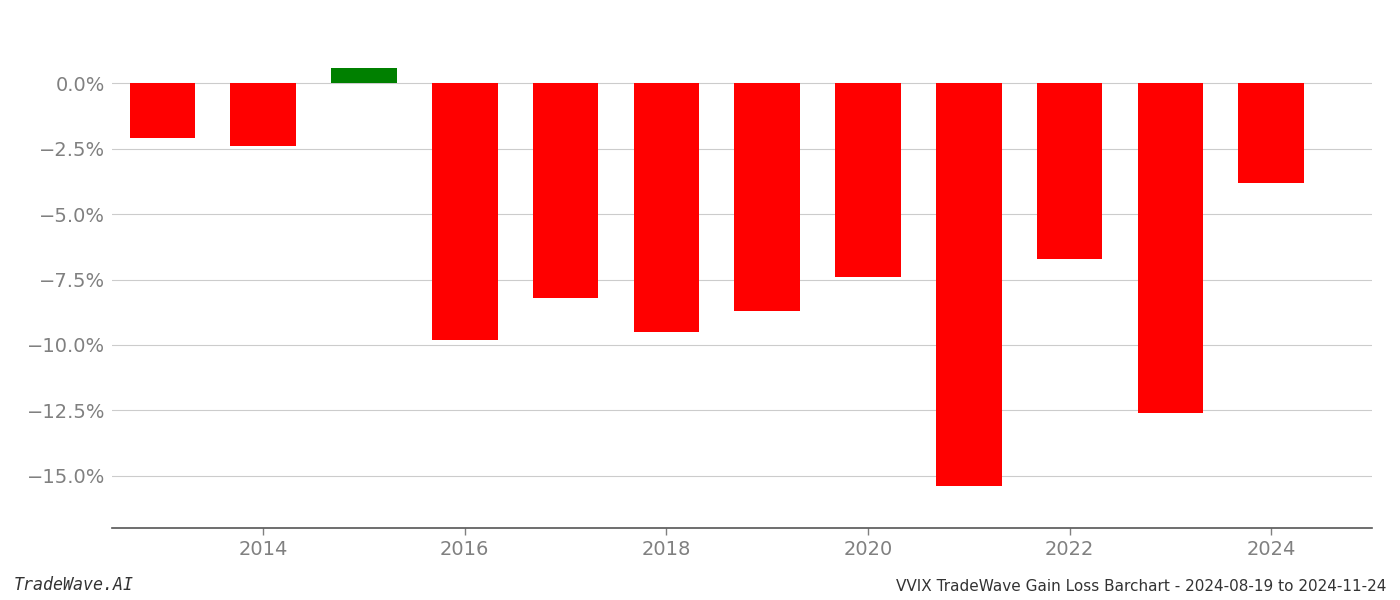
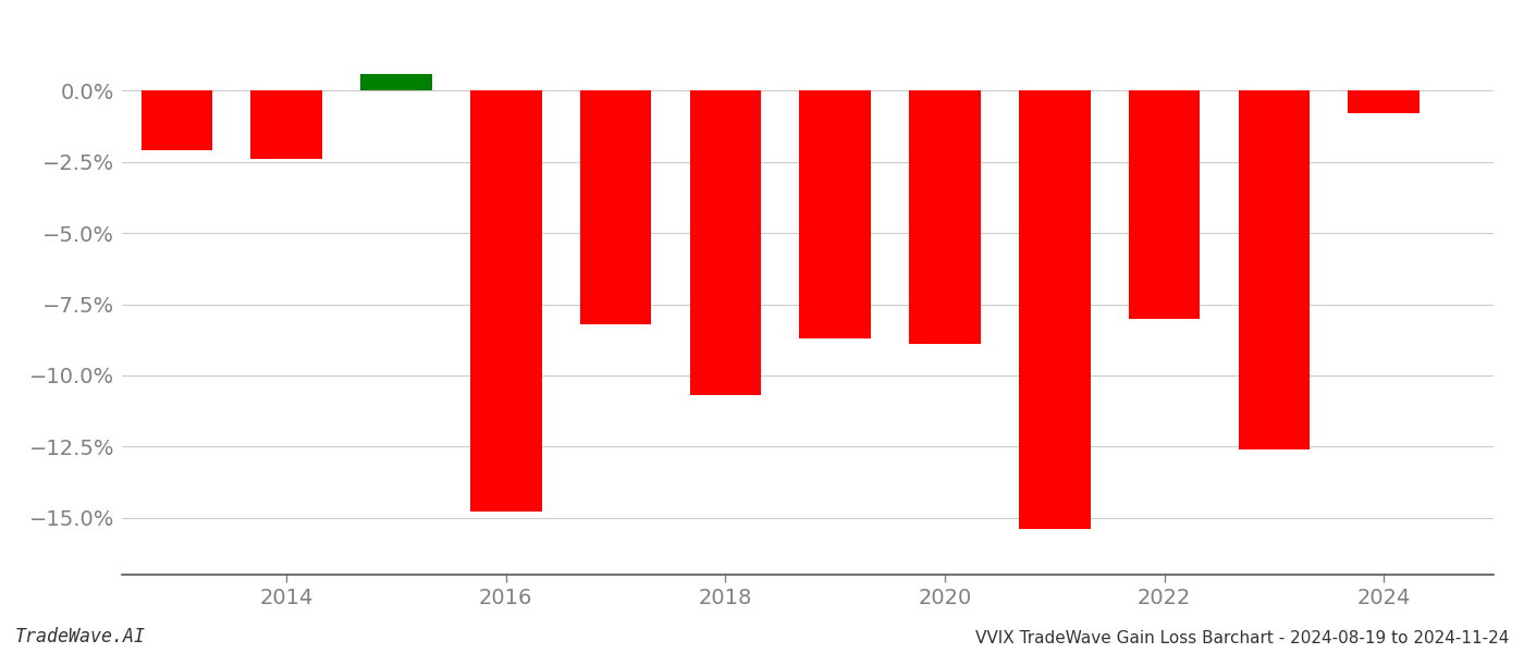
2016: -9.8% -> -14.8%
2018: -9.5% -> -10.7%
2020: -7.4% -> -8.9%
2022: -6.7% -> -8.0%
2024: -3.8% -> -0.8%
